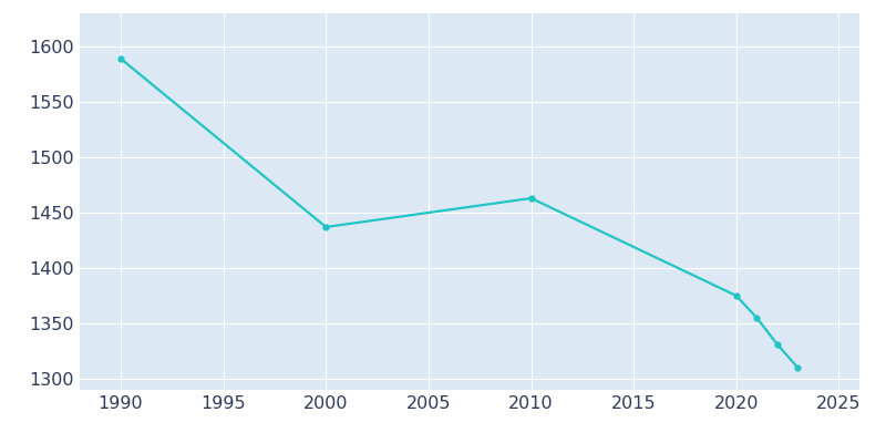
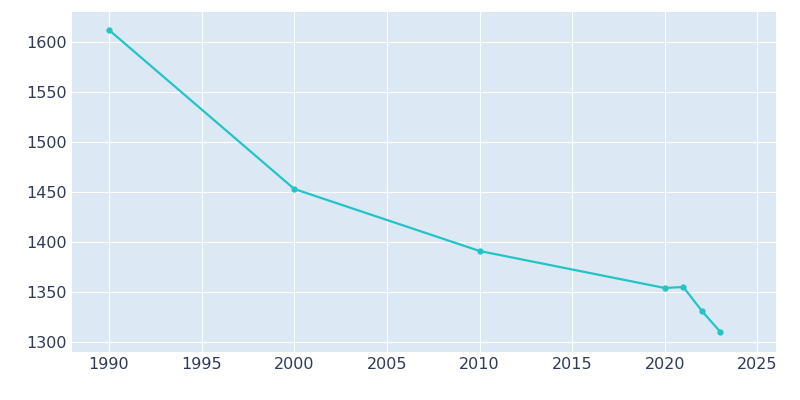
1990: 1589 -> 1612
2000: 1437 -> 1453
2010: 1463 -> 1391
2020: 1375 -> 1354
